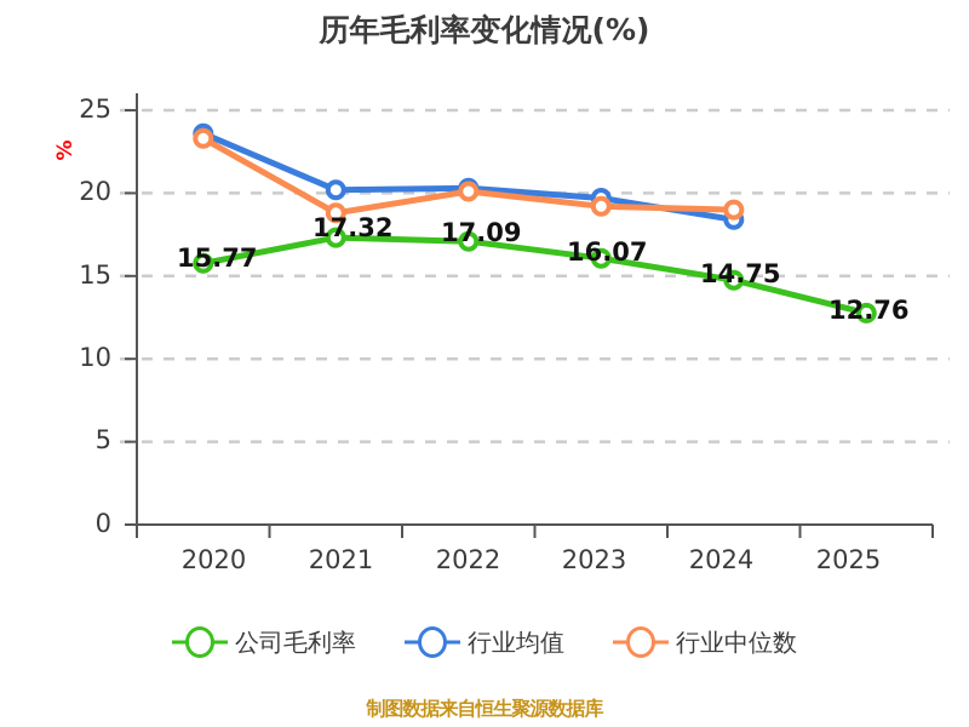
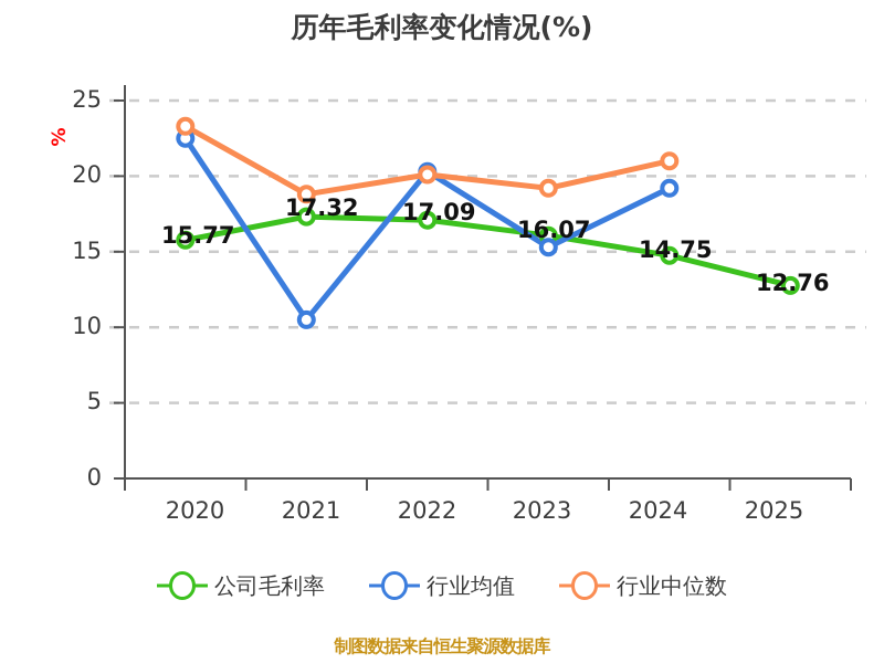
行业均值/2020: 23.6 -> 22.5
行业均值/2021: 20.2 -> 10.5
行业均值/2023: 19.7 -> 15.3
行业均值/2024: 18.4 -> 19.2
行业中位数/2024: 19.0 -> 21.0
